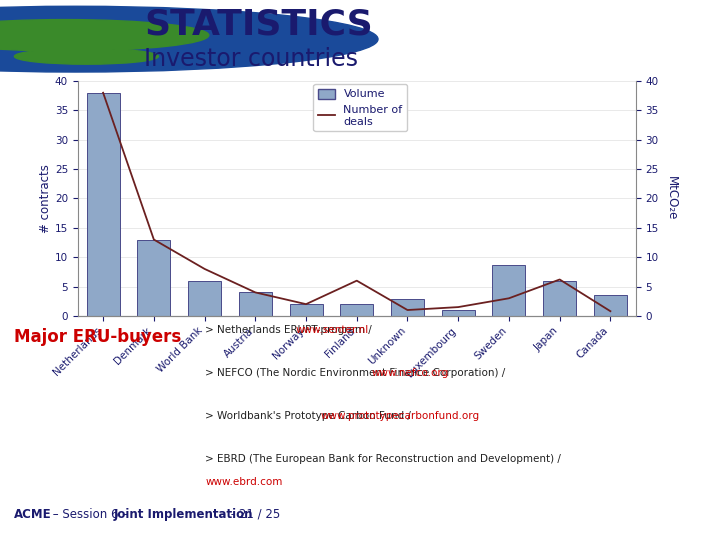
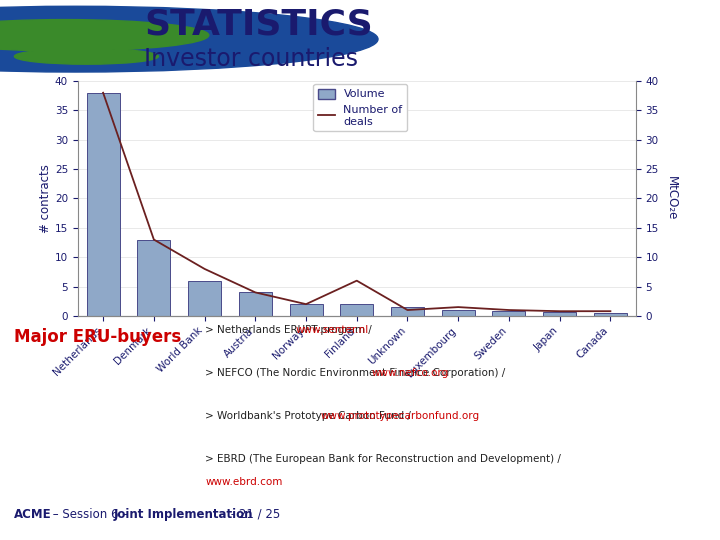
Volume/Unknown: 2.8 -> 1.5
Volume/Sweden: 8.6 -> 0.8
Number of deals/Sweden: 3.0 -> 1.0
Volume/Japan: 6.0 -> 0.6
Number of deals/Japan: 6.2 -> 0.8
Volume/Canada: 3.6 -> 0.5
